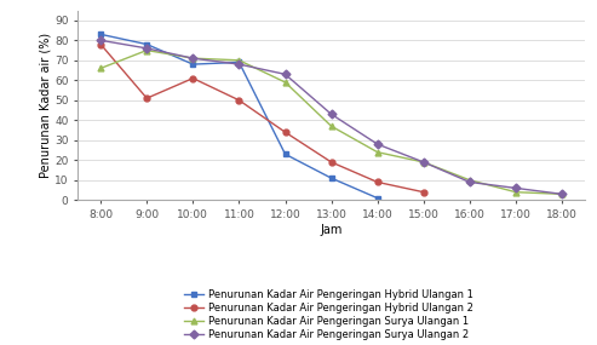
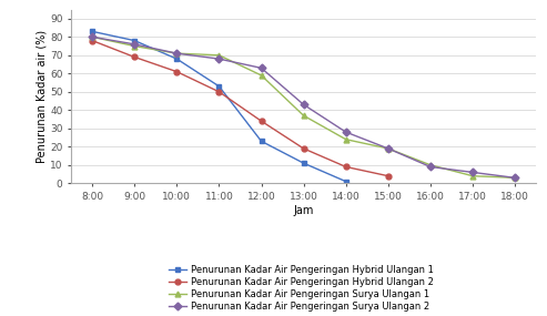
Penurunan Kadar Air Pengeringan Surya Ulangan 1/8:00: 66 -> 80
Penurunan Kadar Air Pengeringan Hybrid Ulangan 2/9:00: 51 -> 69
Penurunan Kadar Air Pengeringan Hybrid Ulangan 1/11:00: 69 -> 53
